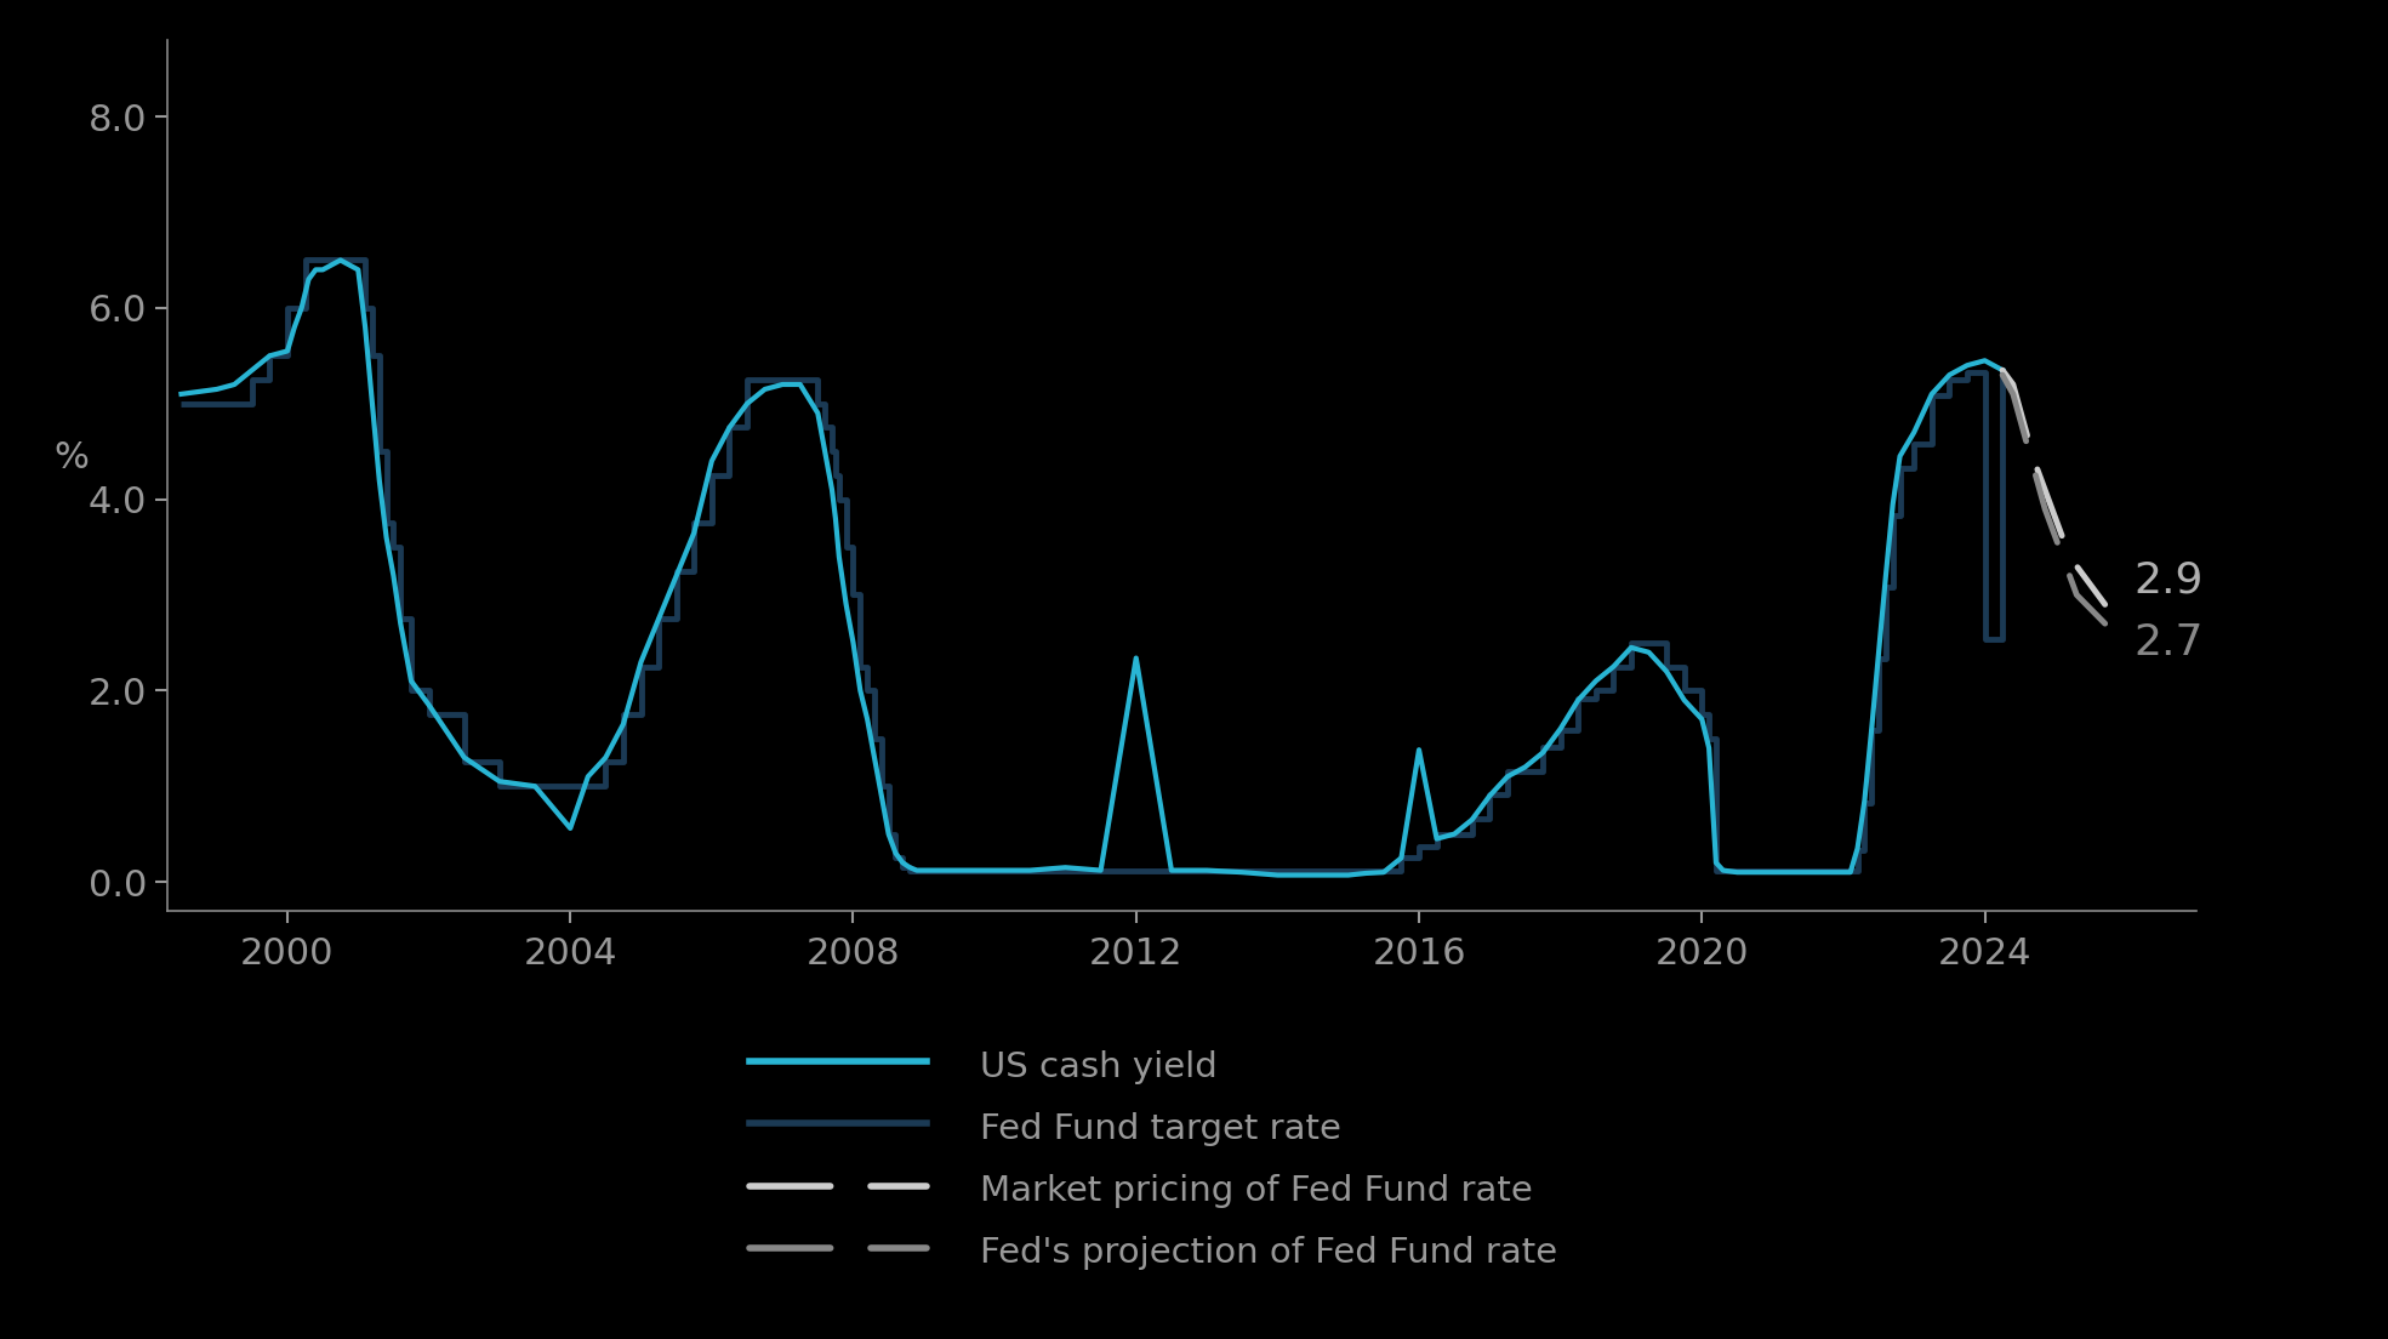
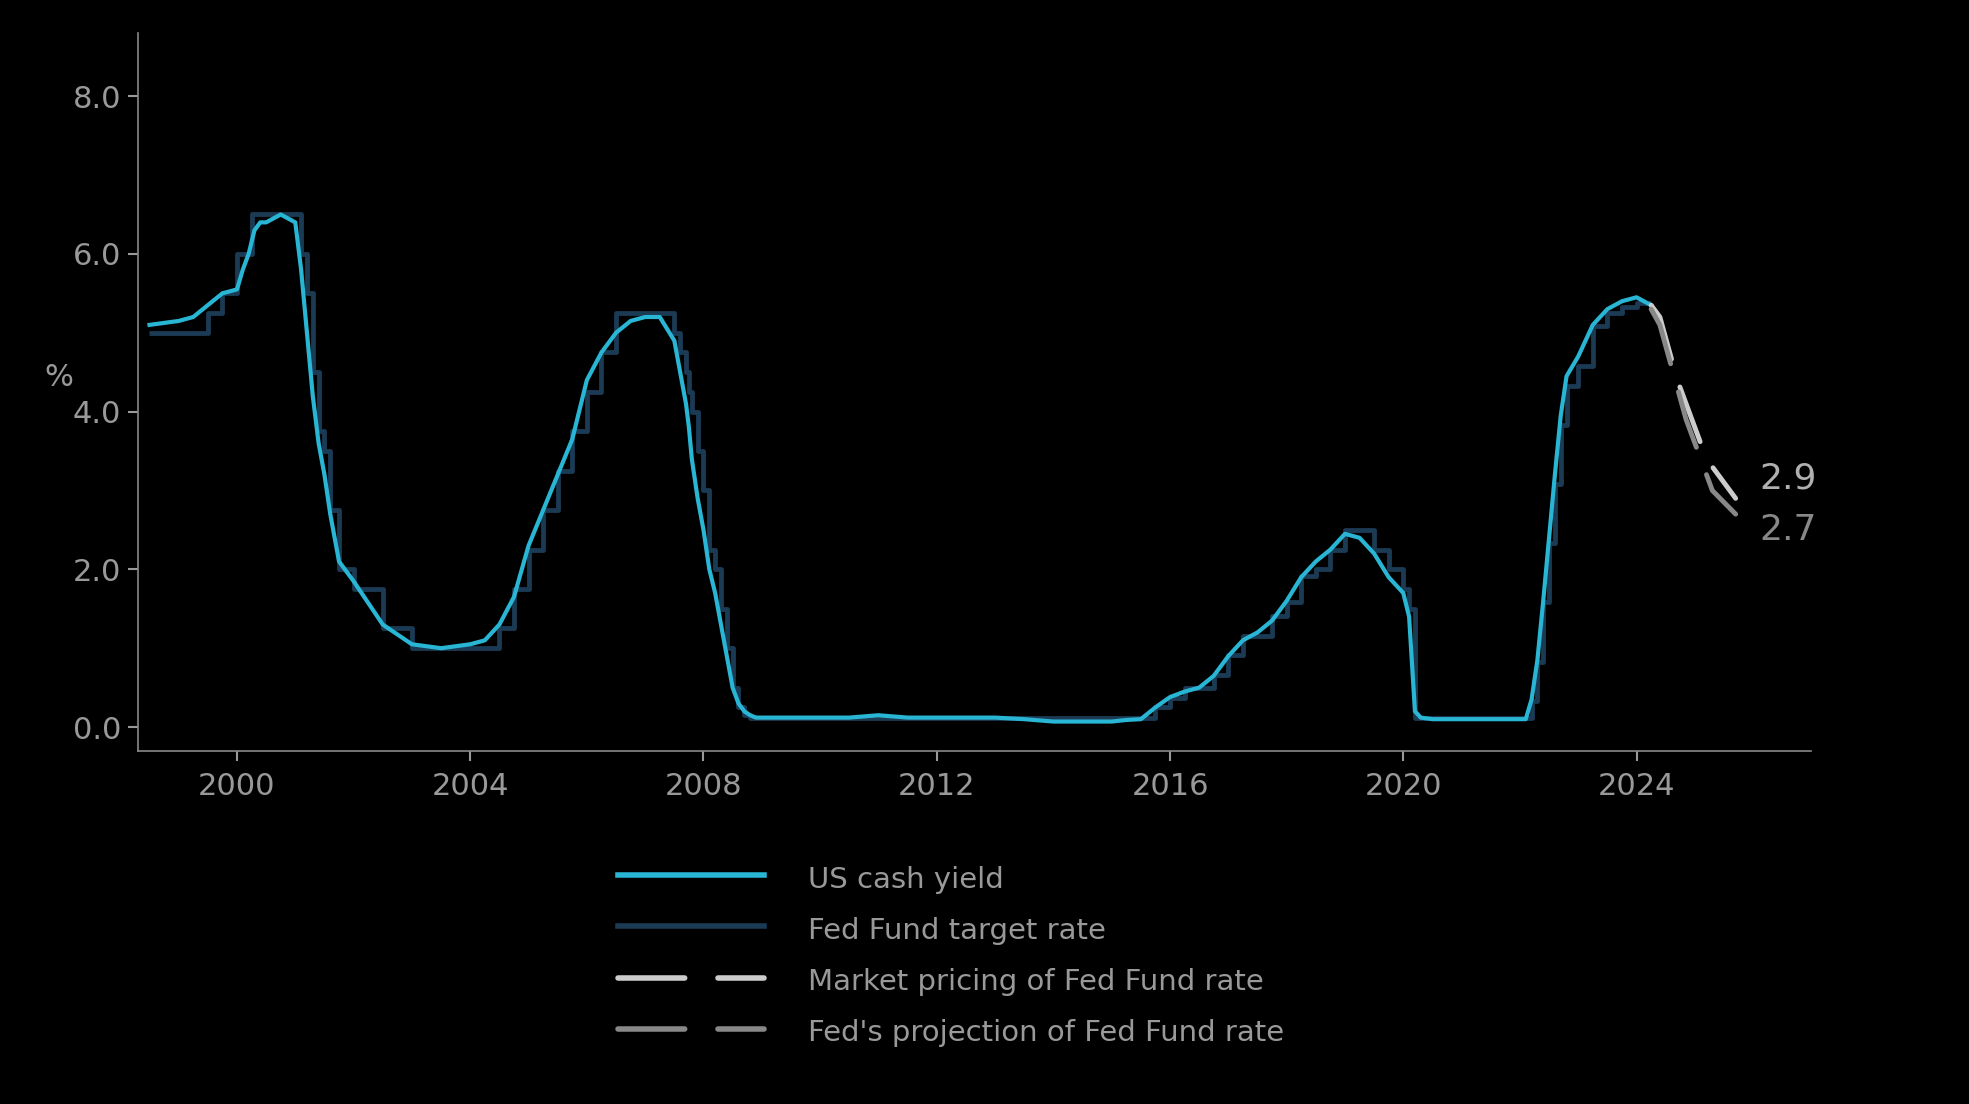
US cash yield/2004: 0.56 -> 1.05
US cash yield/2012: 2.34 -> 0.12
US cash yield/2016: 1.38 -> 0.38
Fed Fund target rate/2024: 2.54 -> 5.38
